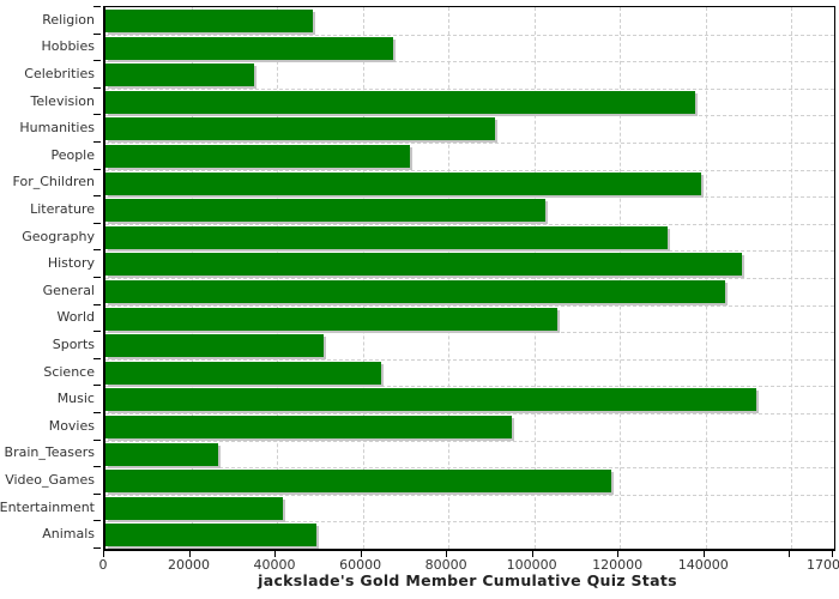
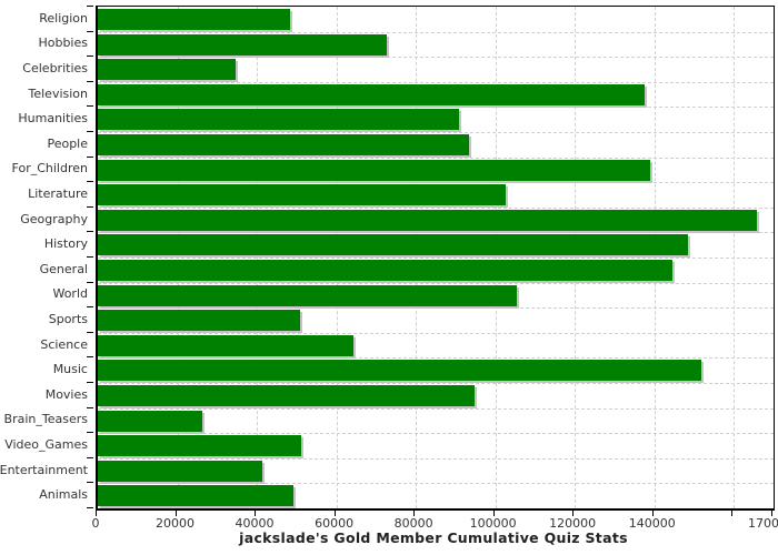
Hobbies: 67000 -> 73000
People: 71000 -> 93000
Geography: 131000 -> 166000
Video_Games: 118000 -> 51000
